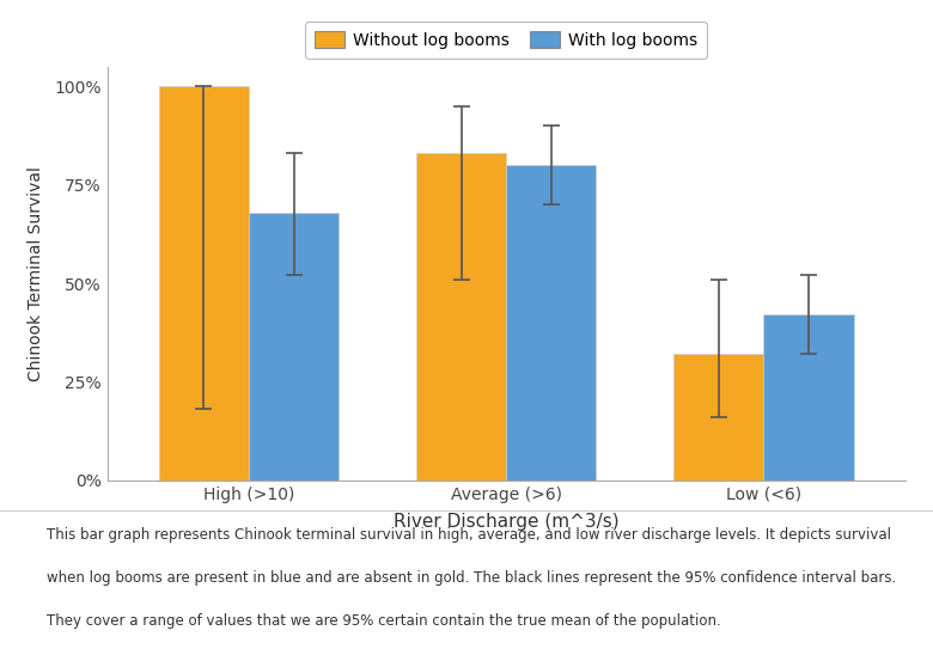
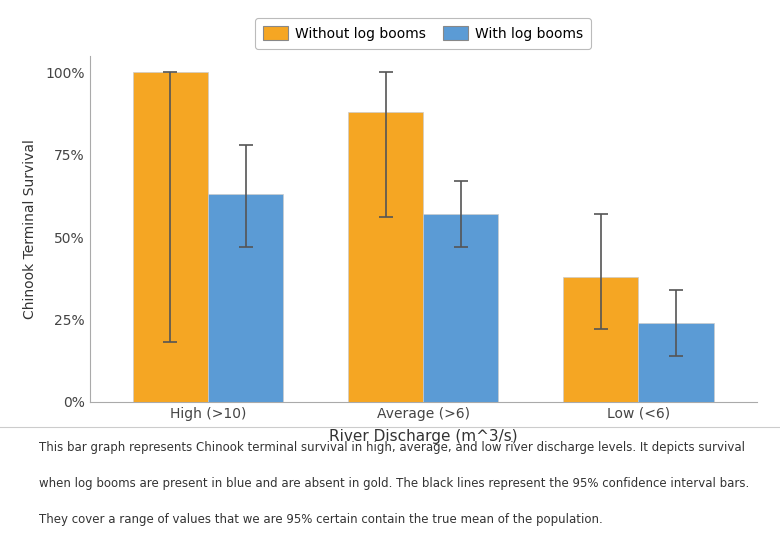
With log booms/High (>10): 68% -> 63%
Without log booms/Average (>6): 83% -> 88%
With log booms/Average (>6): 80% -> 57%
Without log booms/Low (<6): 32% -> 38%
With log booms/Low (<6): 42% -> 24%
